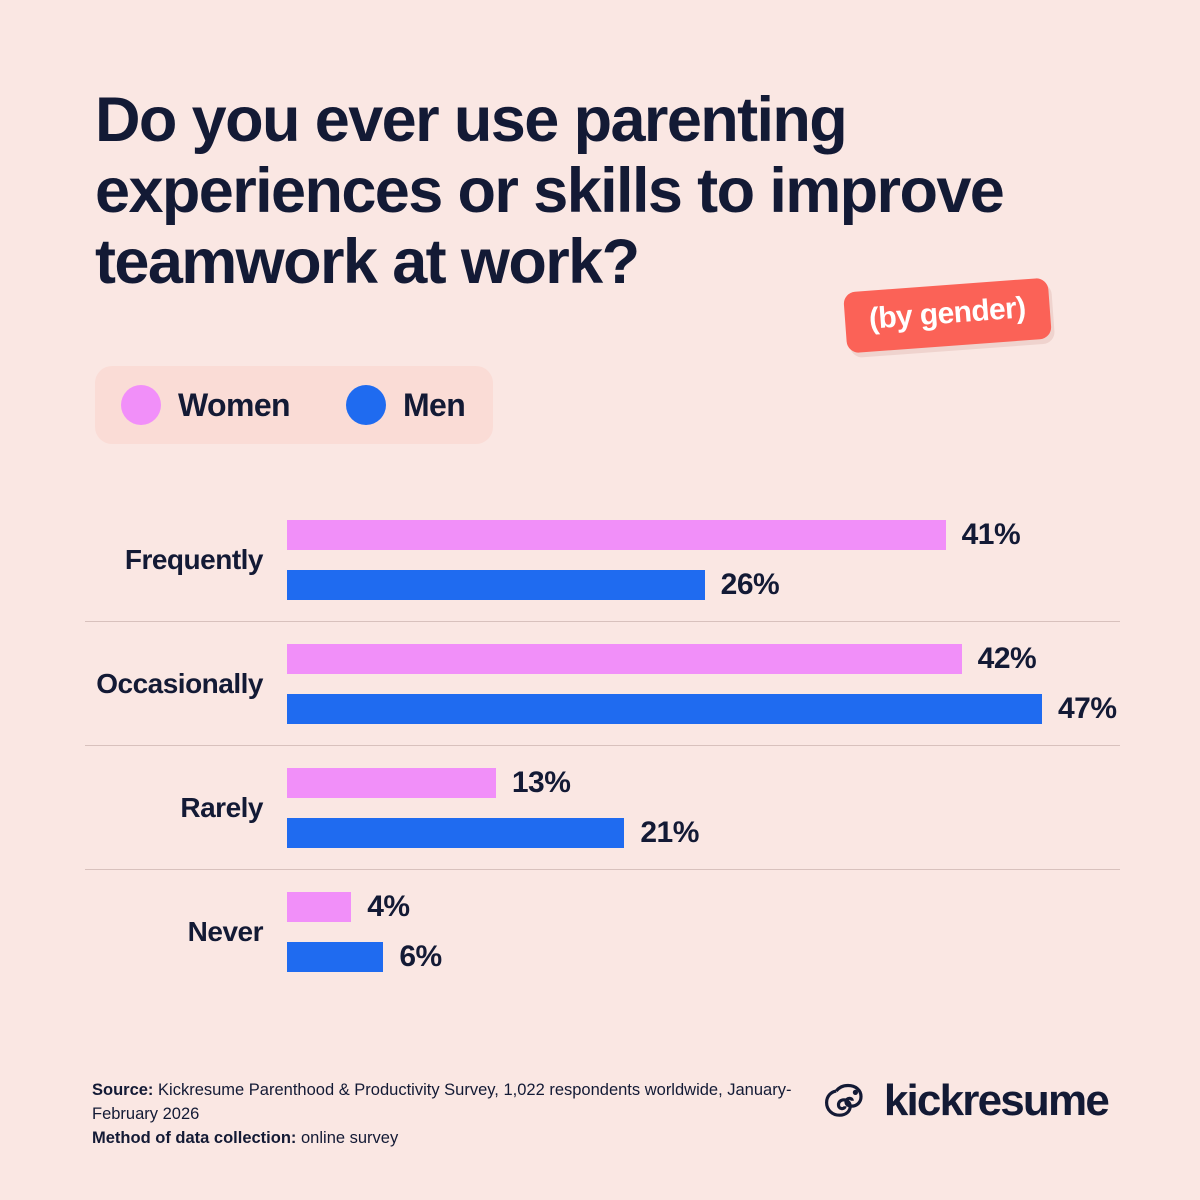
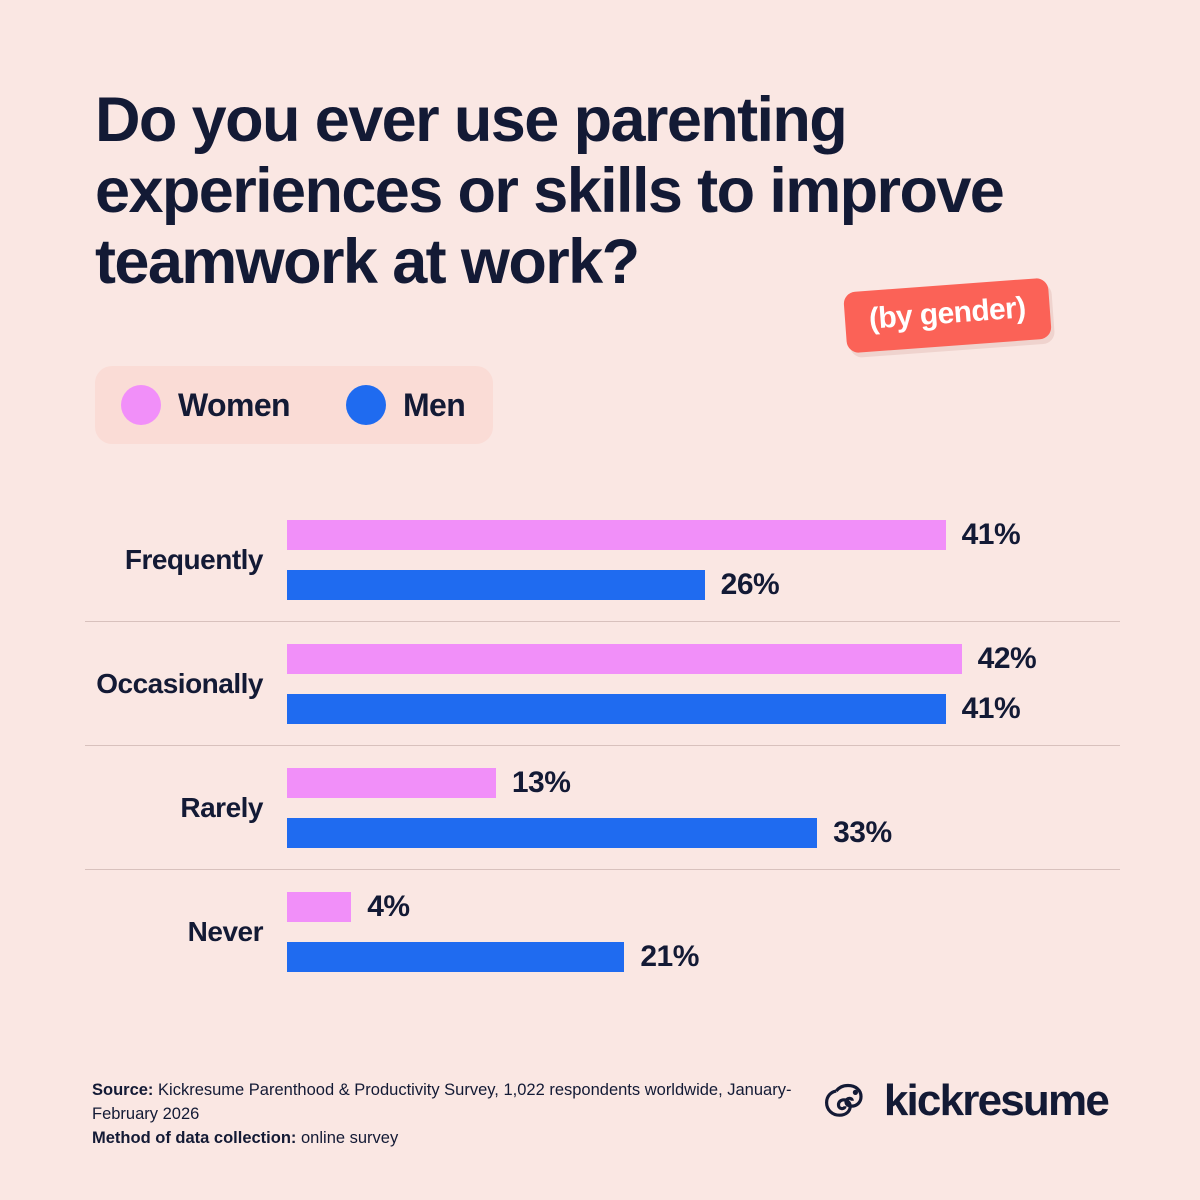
Men/Occasionally: 47% -> 41%
Men/Rarely: 21% -> 33%
Men/Never: 6% -> 21%
